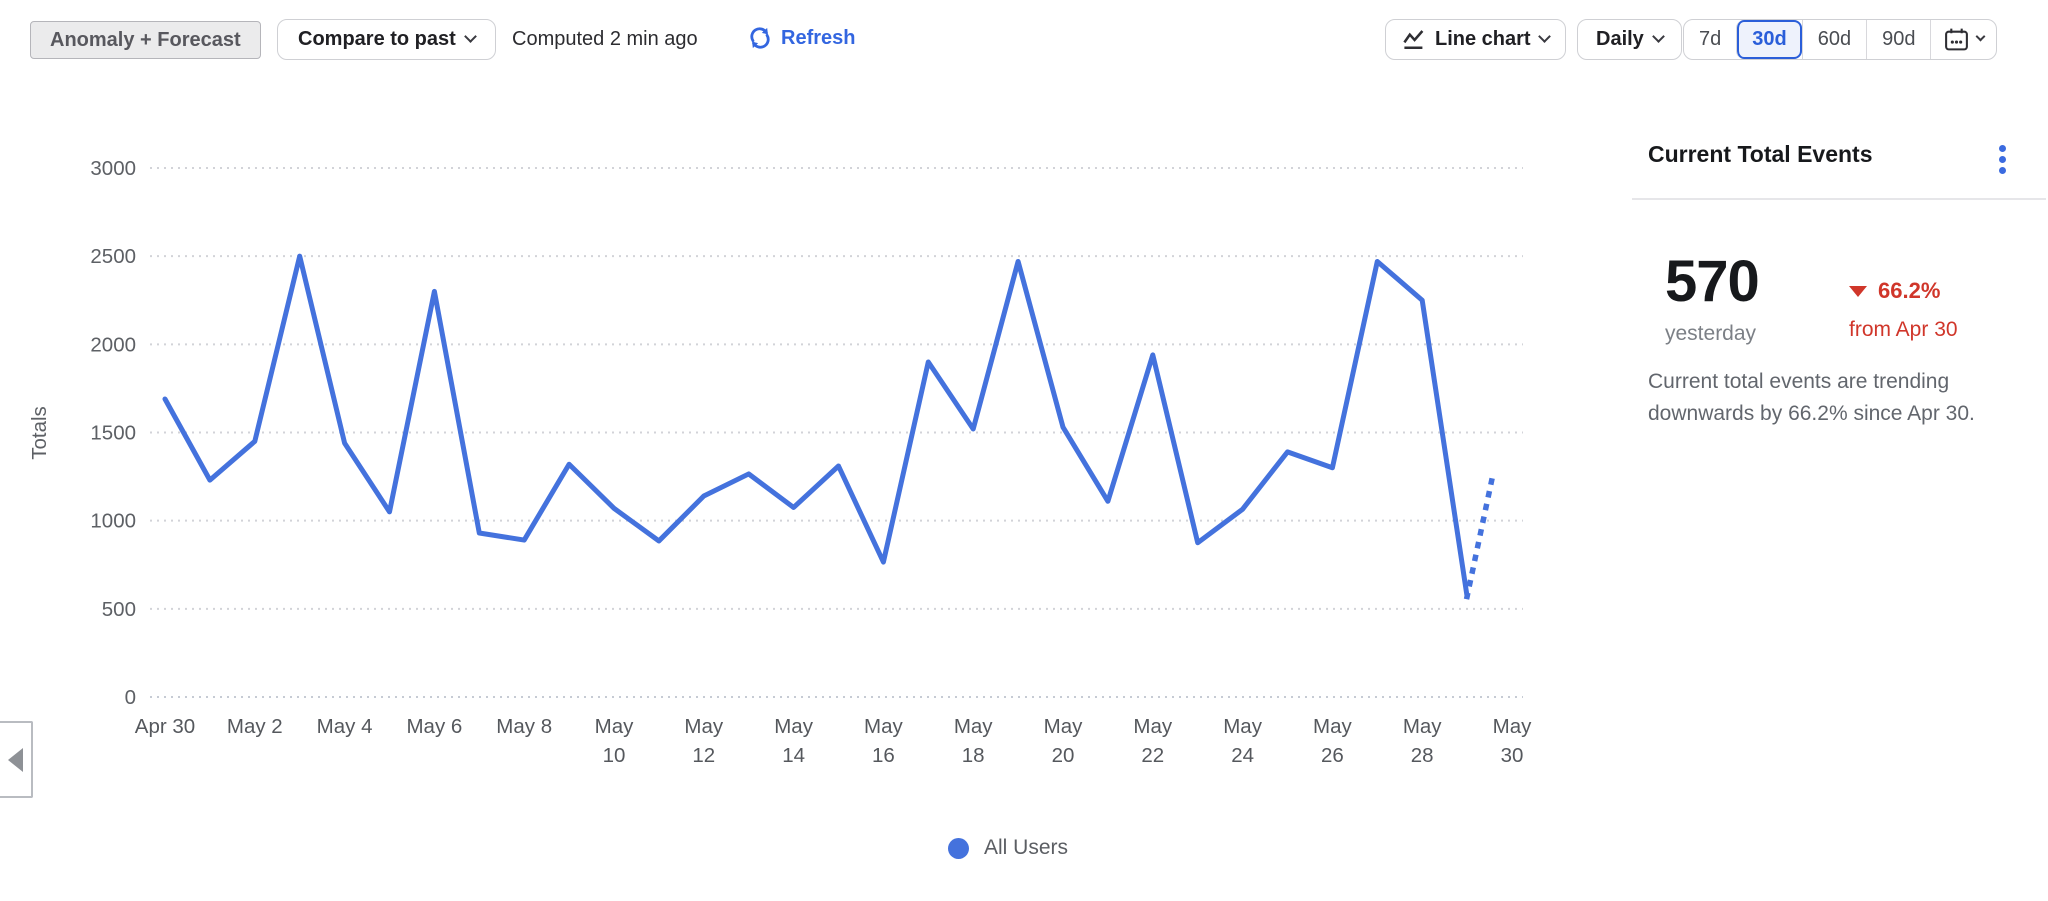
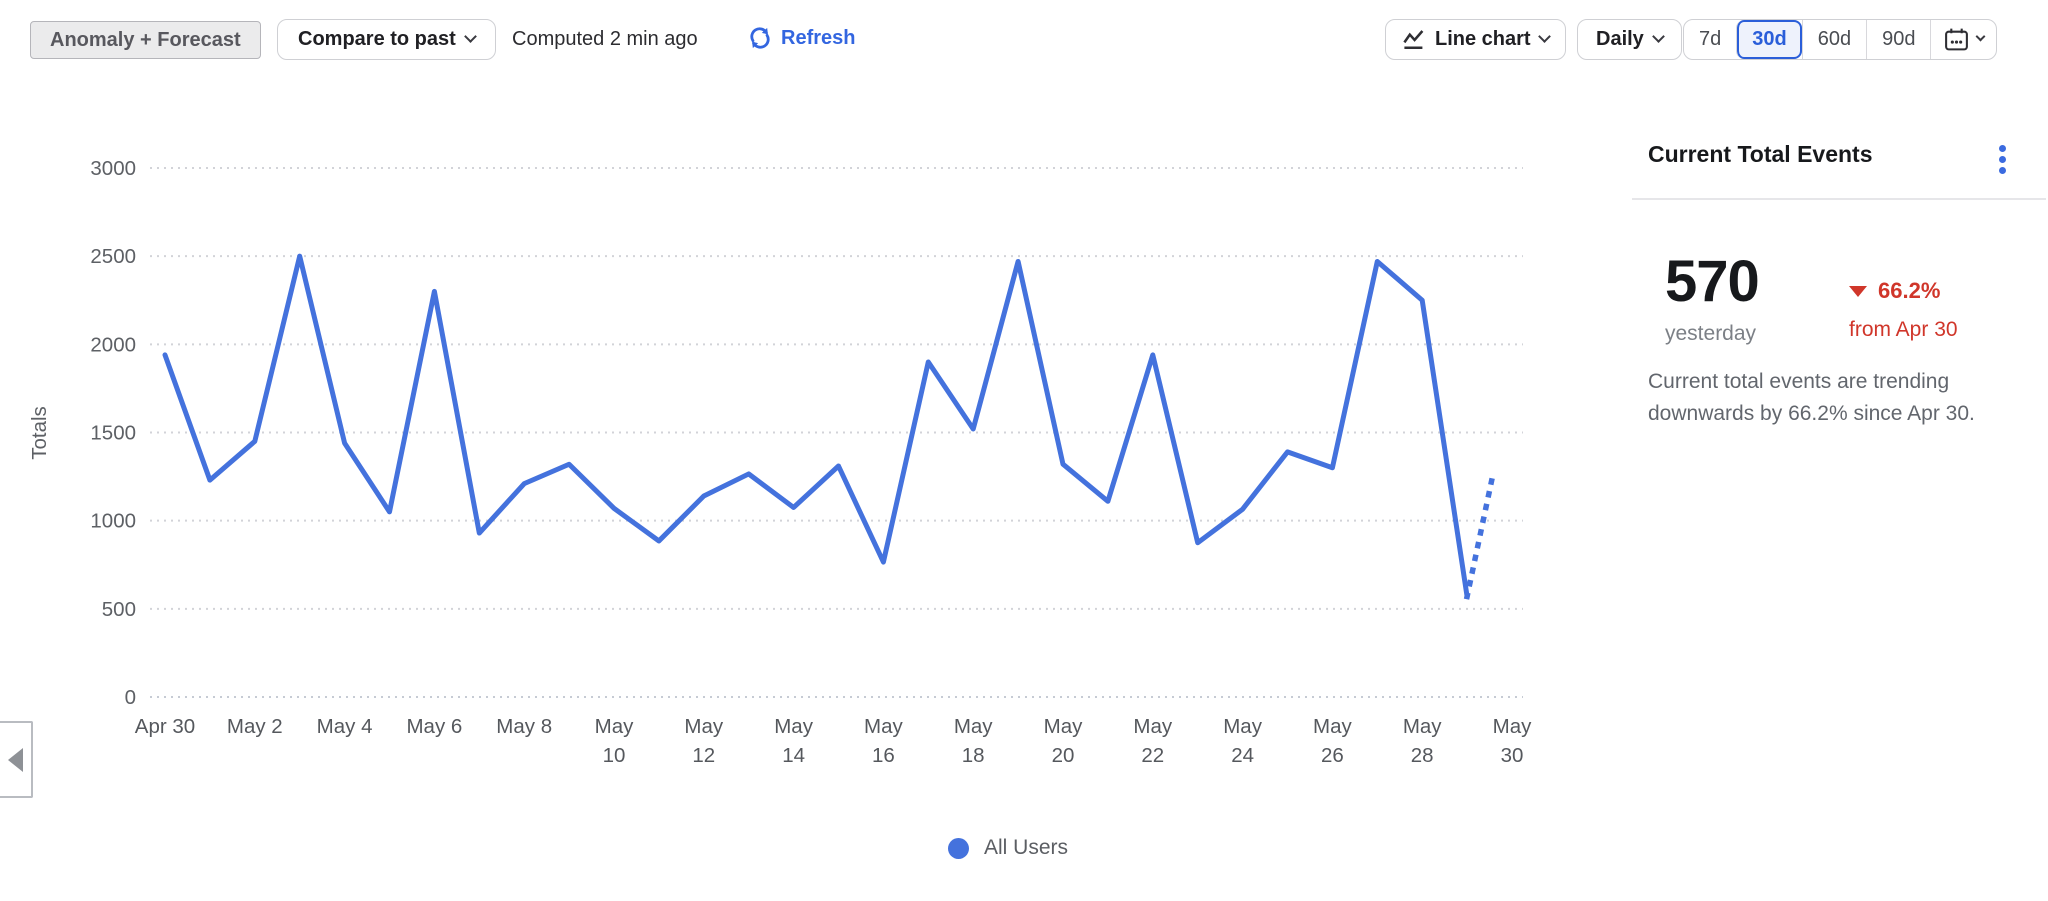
Apr 30: 1690 -> 1940
May 8: 890 -> 1210
May 20: 1530 -> 1320
